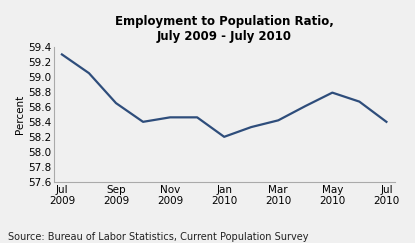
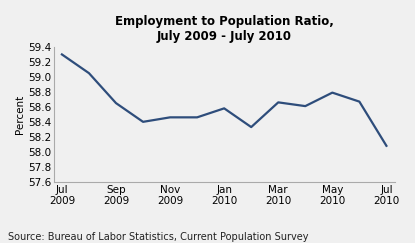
Jan 2010: 58.20 -> 58.58
Mar 2010: 58.42 -> 58.66
Jul 2010: 58.40 -> 58.08
